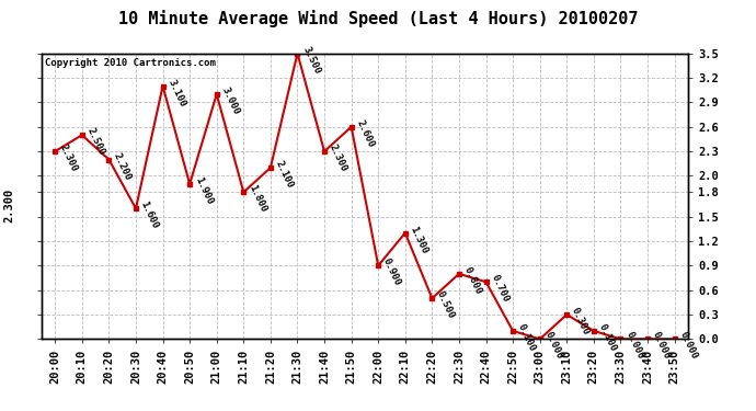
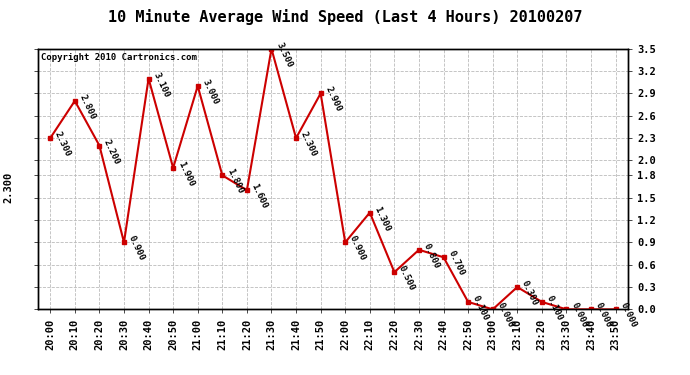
20:10: 2.500 -> 2.800
20:30: 1.600 -> 0.900
21:20: 2.100 -> 1.600
21:50: 2.600 -> 2.900
